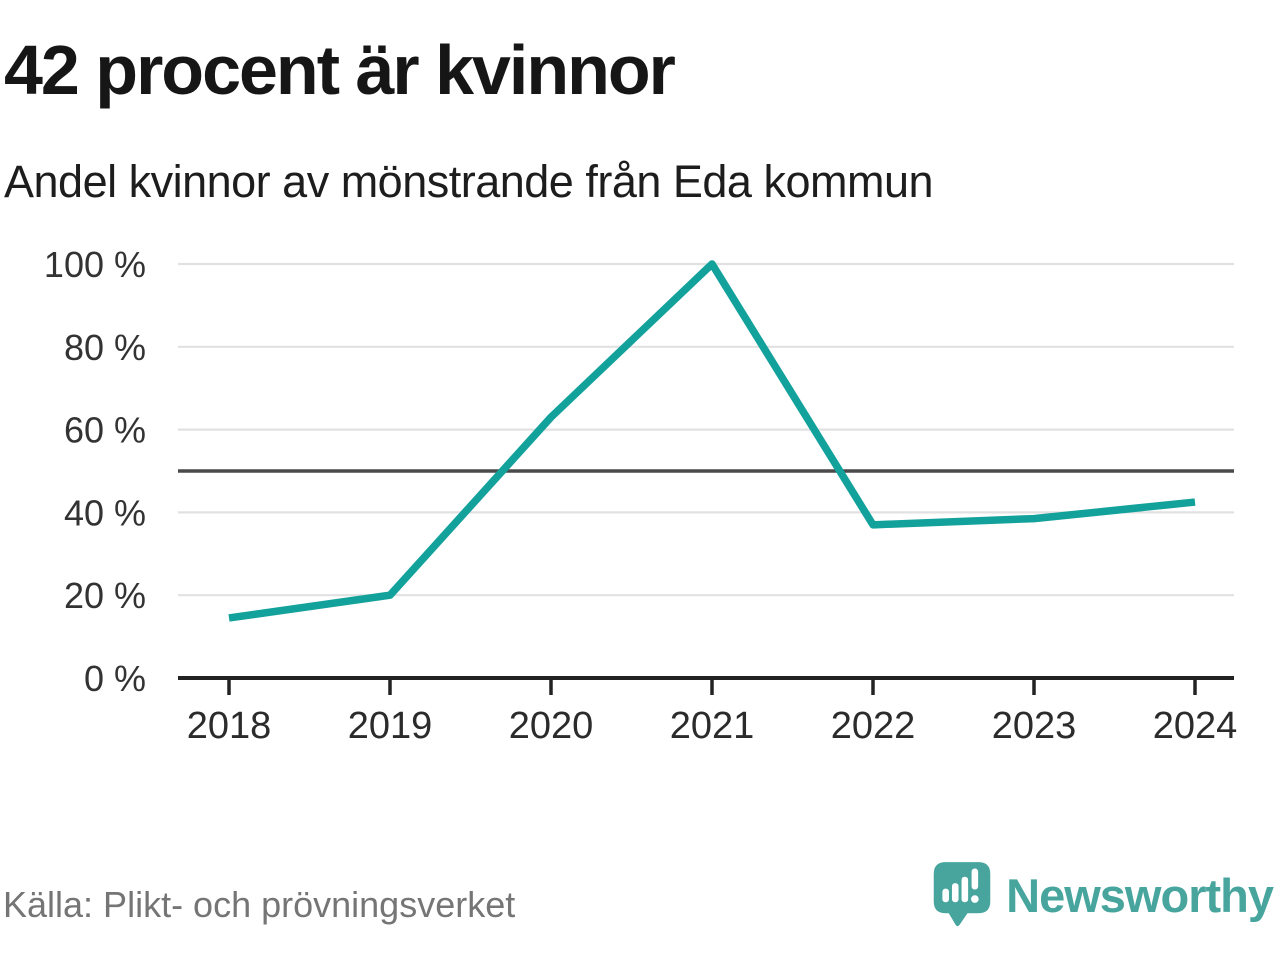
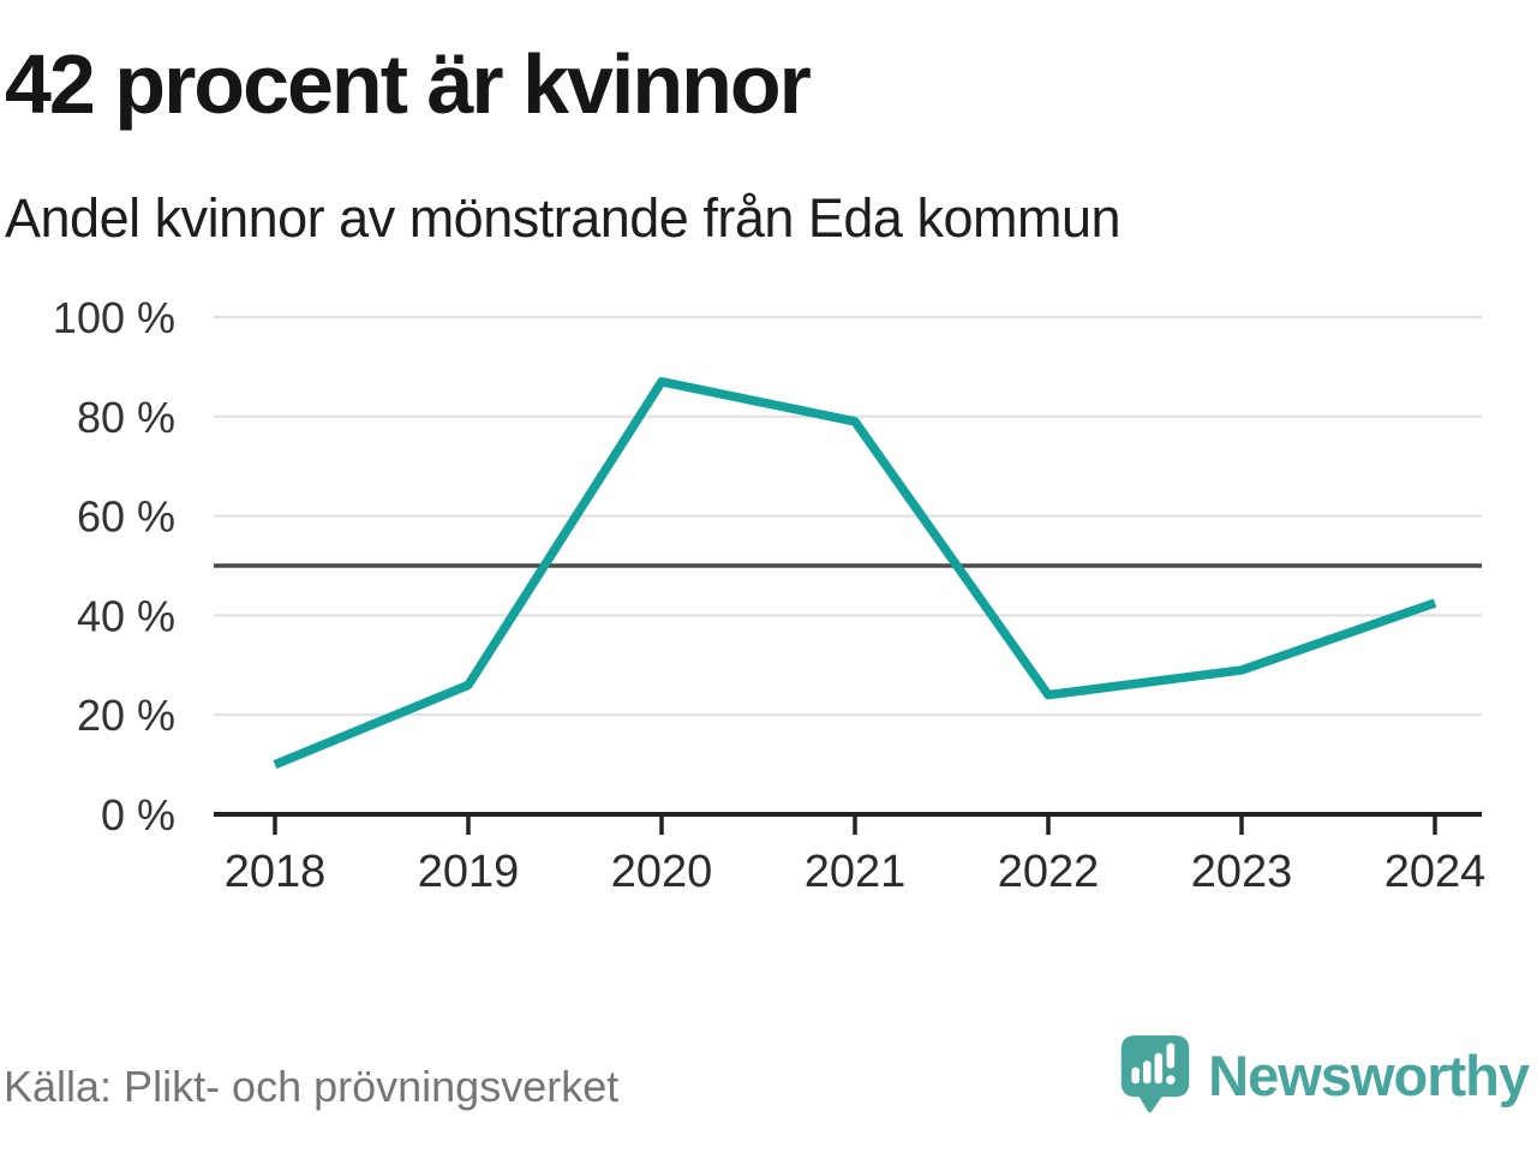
2018: 14% -> 10%
2019: 20% -> 26%
2020: 63% -> 87%
2021: 100% -> 79%
2022: 37% -> 24%
2023: 38% -> 29%
